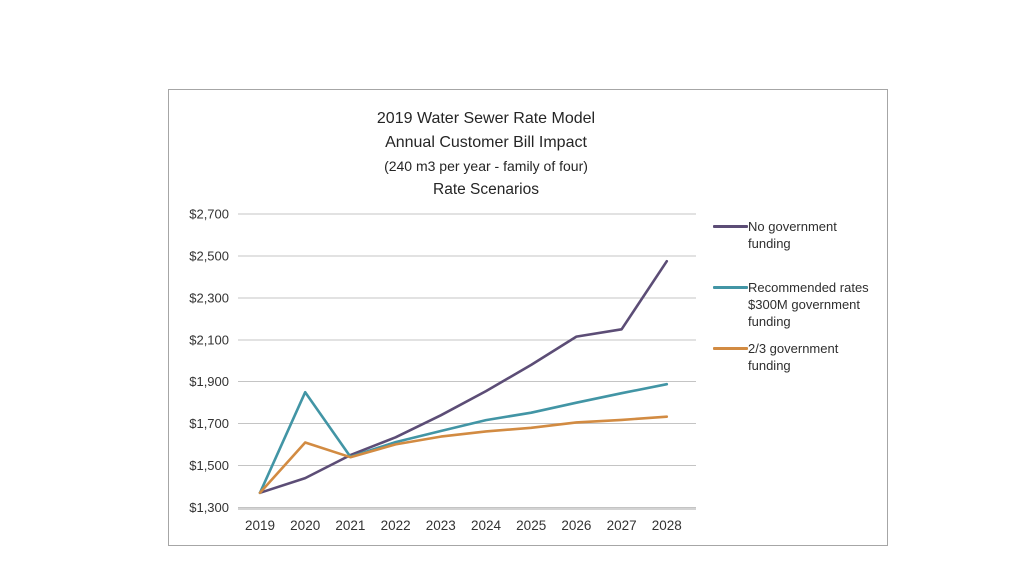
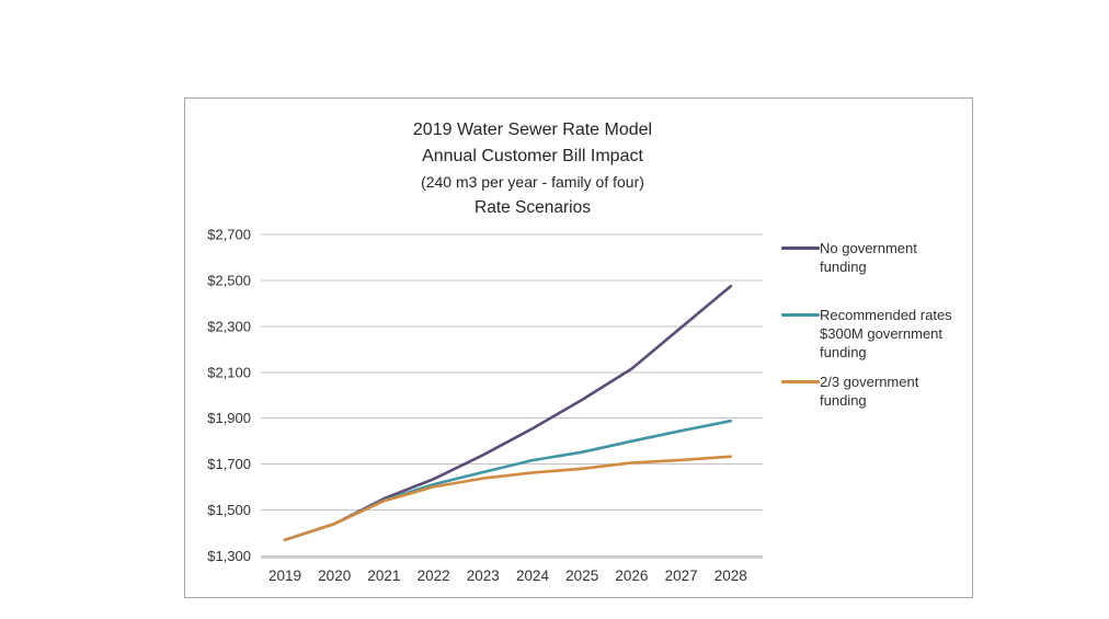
Recommended rates $300M government funding/2020: $1850 -> $1440
2/3 government funding/2020: $1610 -> $1440
No government funding/2027: $2150 -> $2300
